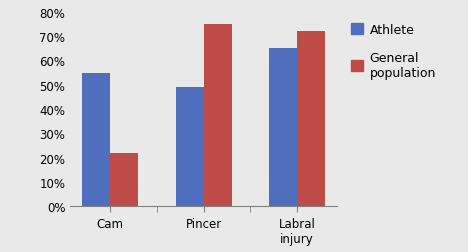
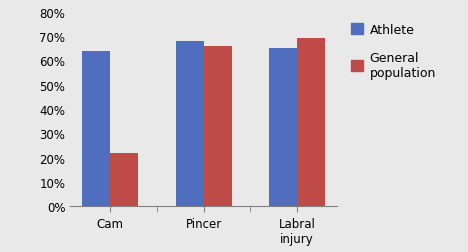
Athlete/Cam: 55% -> 64%
Athlete/Pincer: 49% -> 68%
General population/Pincer: 75% -> 66%
General population/Labral injury: 72% -> 69%
